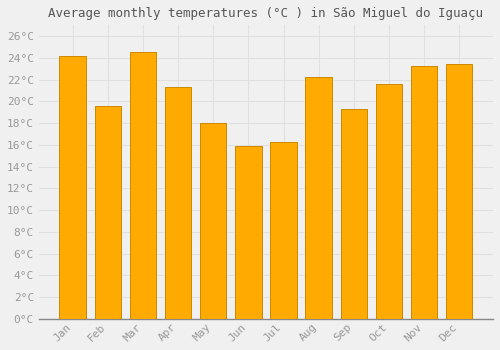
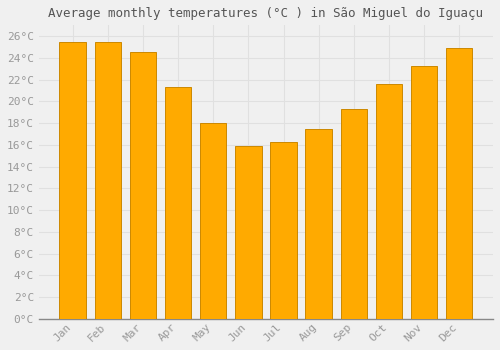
Jan: 24.2°C -> 25.5°C
Feb: 19.6°C -> 25.5°C
Aug: 22.2°C -> 17.5°C
Dec: 23.4°C -> 24.9°C
